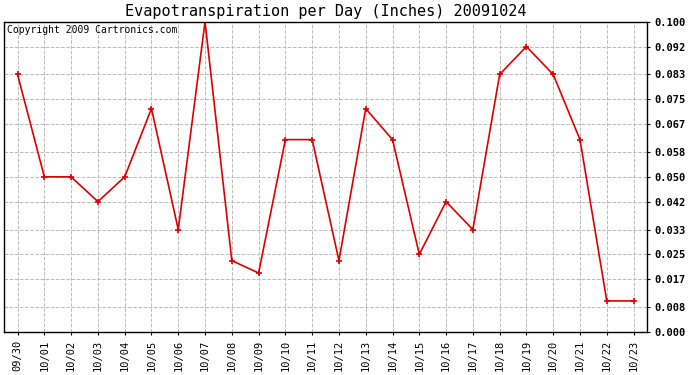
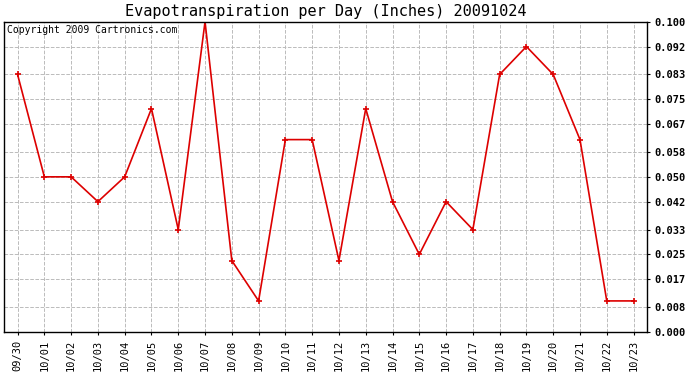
10/09: 0.019 -> 0.010
10/14: 0.062 -> 0.042
